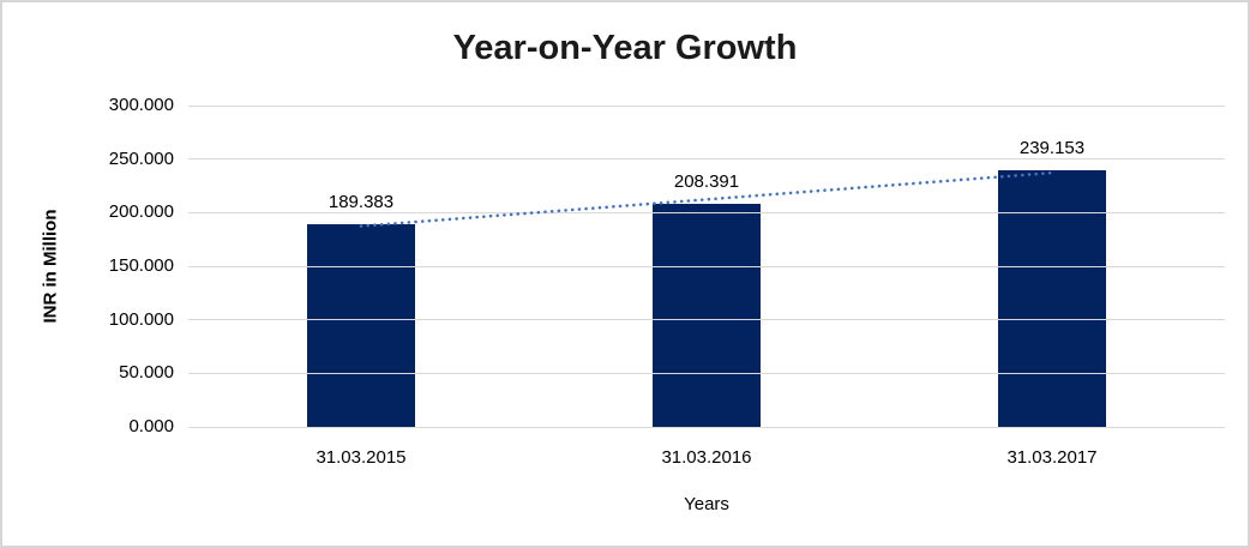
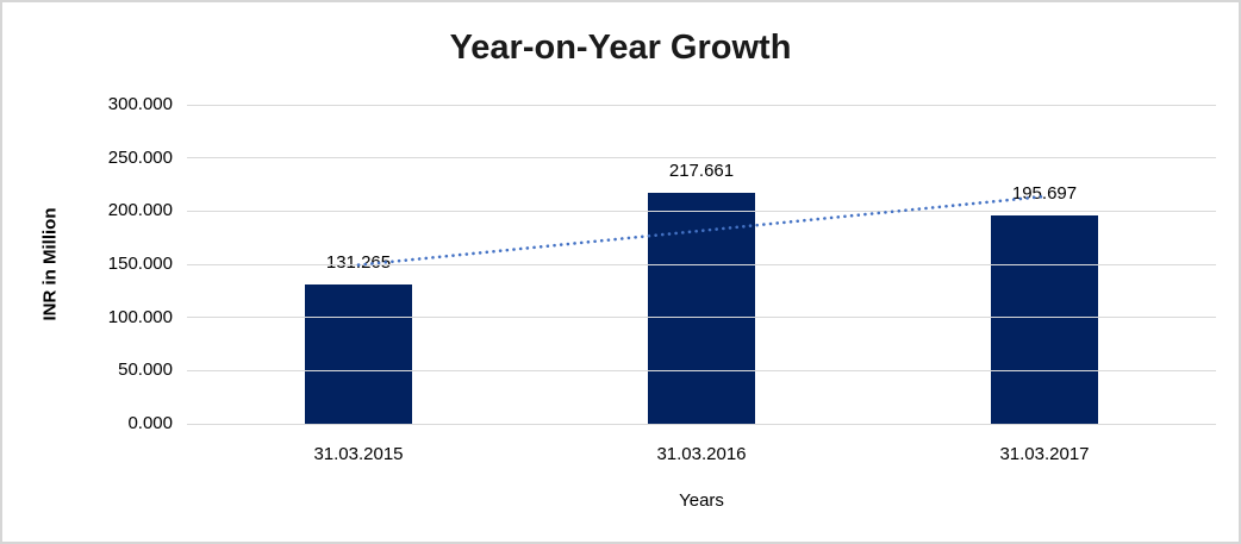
31.03.2015: 189.383 -> 131.265
31.03.2016: 208.391 -> 217.661
31.03.2017: 239.153 -> 195.697
